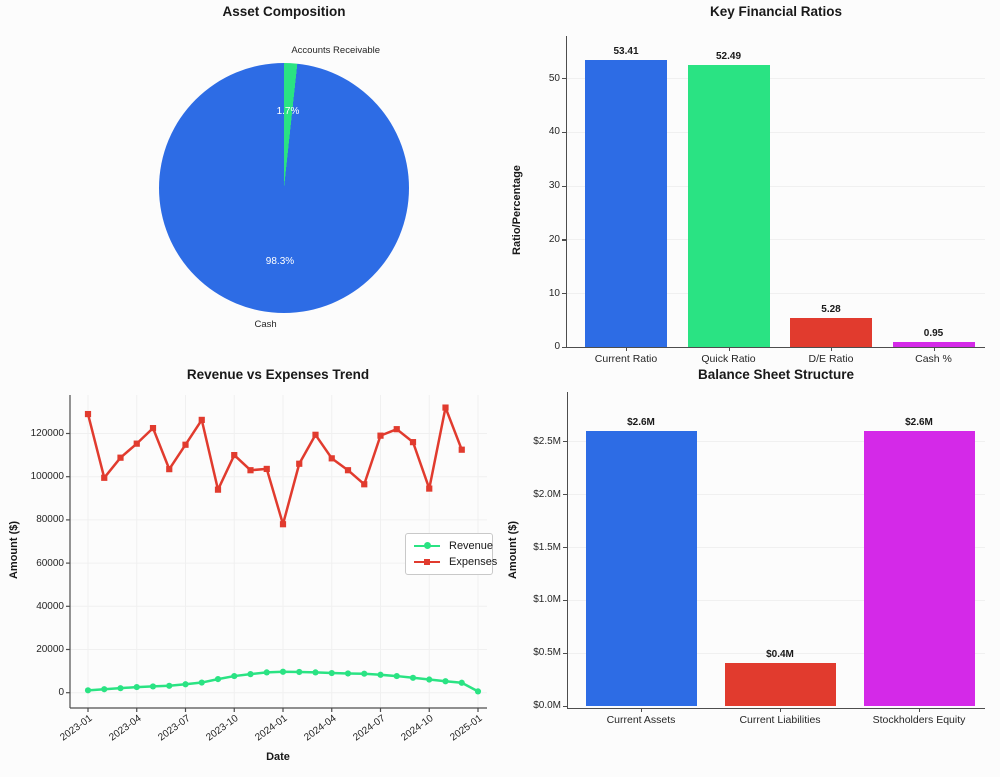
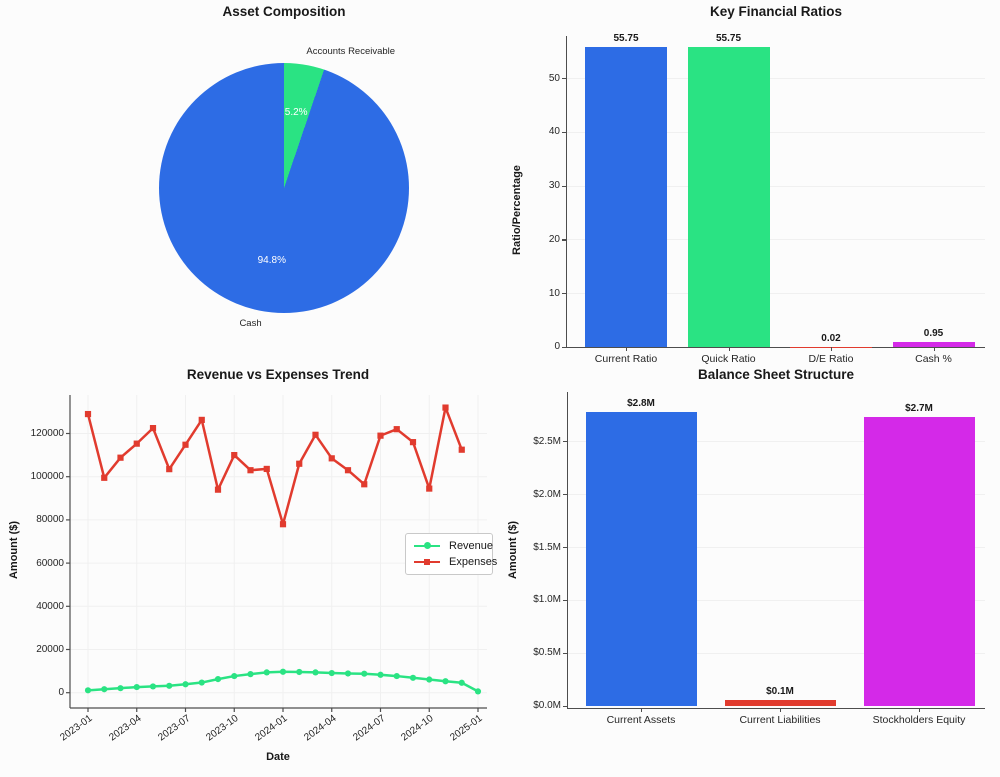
Asset Composition/Accounts Receivable: 1.7% -> 5.2%
Asset Composition/Cash: 98.3% -> 94.8%
Key Financial Ratios/Current Ratio: 53.41 -> 55.75
Key Financial Ratios/Quick Ratio: 52.49 -> 55.75
Key Financial Ratios/D/E Ratio: 5.28 -> 0.02
Balance Sheet Structure/Current Assets: $2.6M -> $2.8M
Balance Sheet Structure/Current Liabilities: $0.4M -> $0.1M
Balance Sheet Structure/Stockholders Equity: $2.6M -> $2.7M
